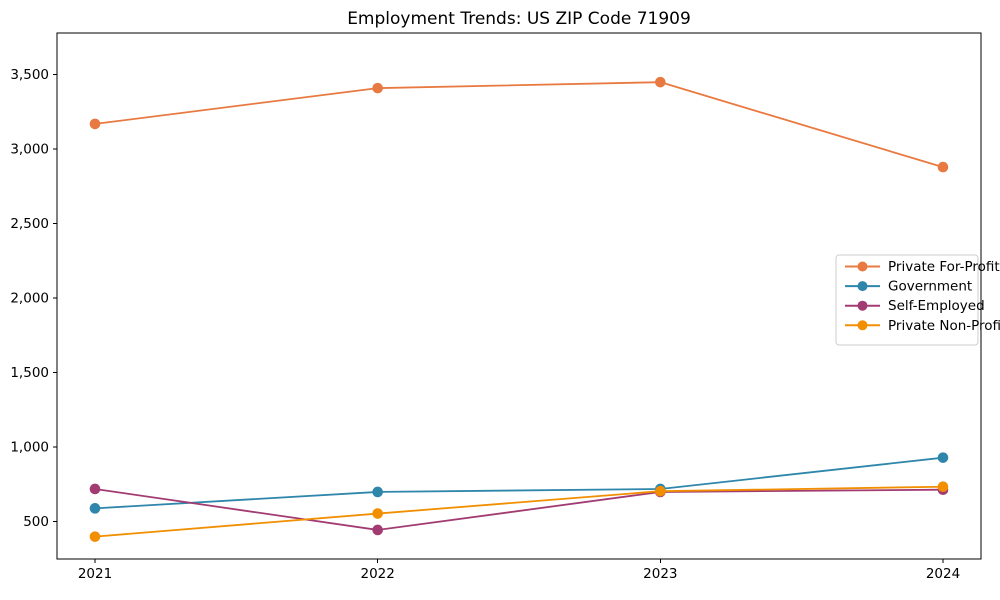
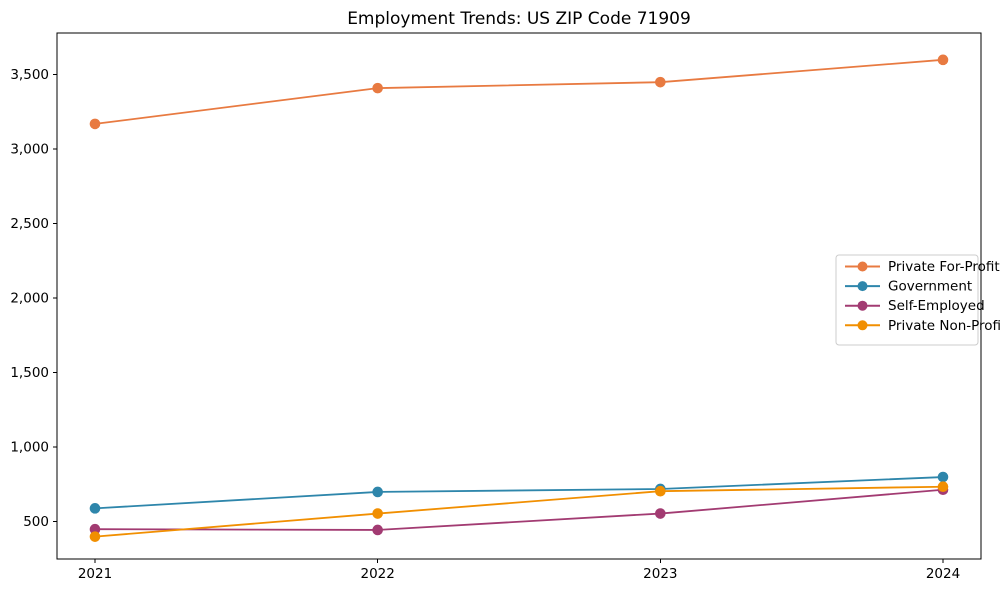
Self-Employed/2021: 720 -> 450
Self-Employed/2023: 700 -> 560
Private For-Profit/2024: 2880 -> 3600
Government/2024: 930 -> 800
